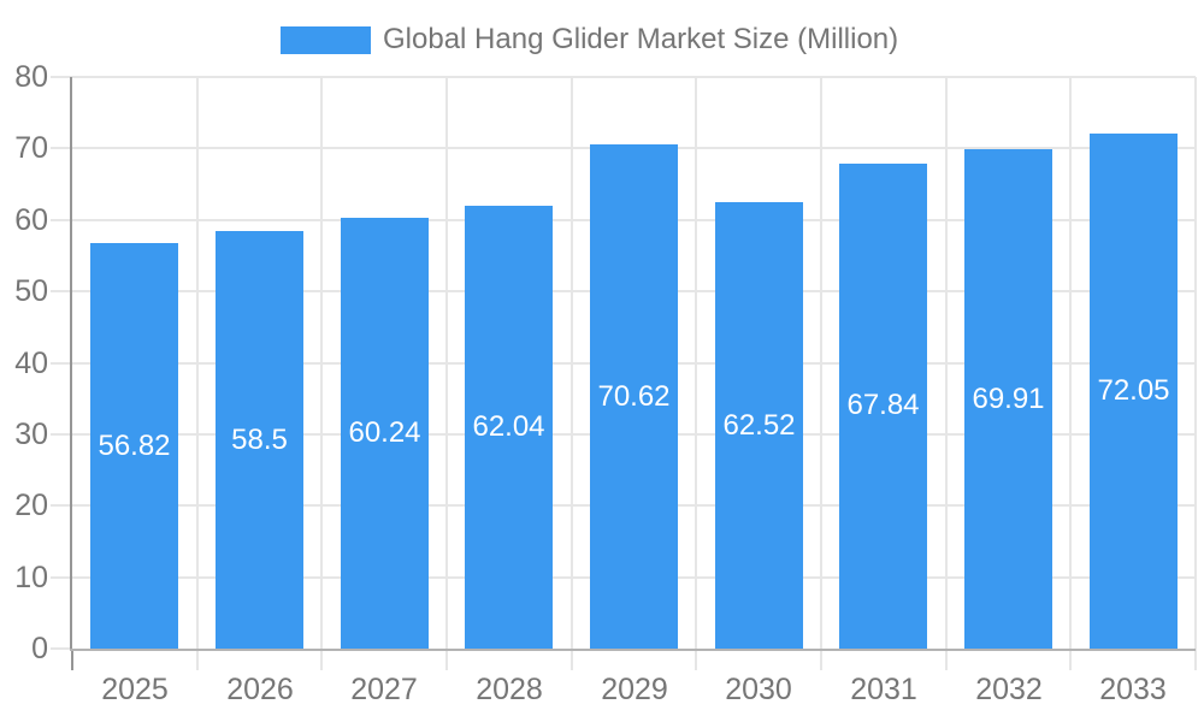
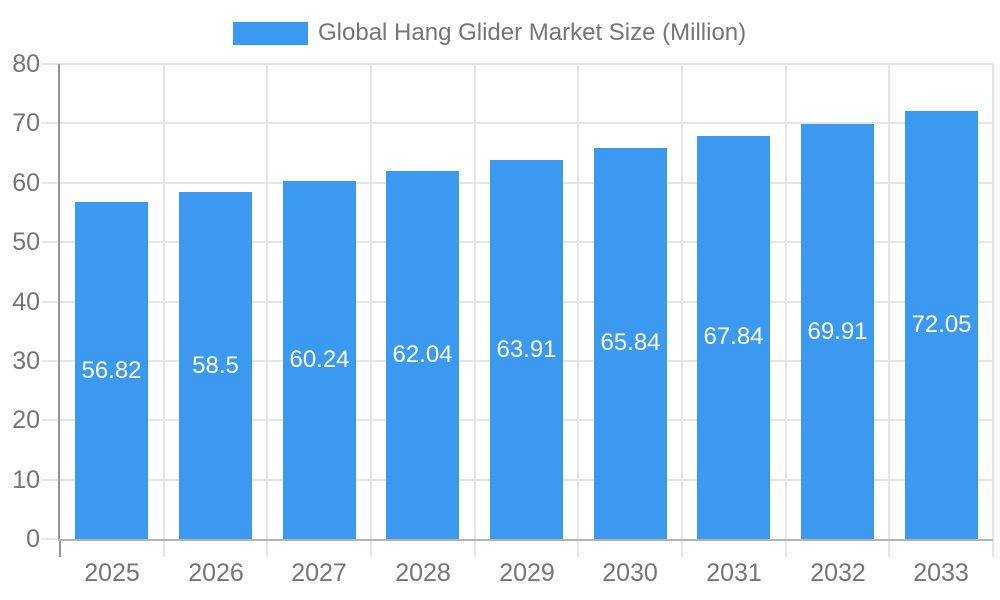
2029: 70.62 -> 63.91
2030: 62.52 -> 65.84
